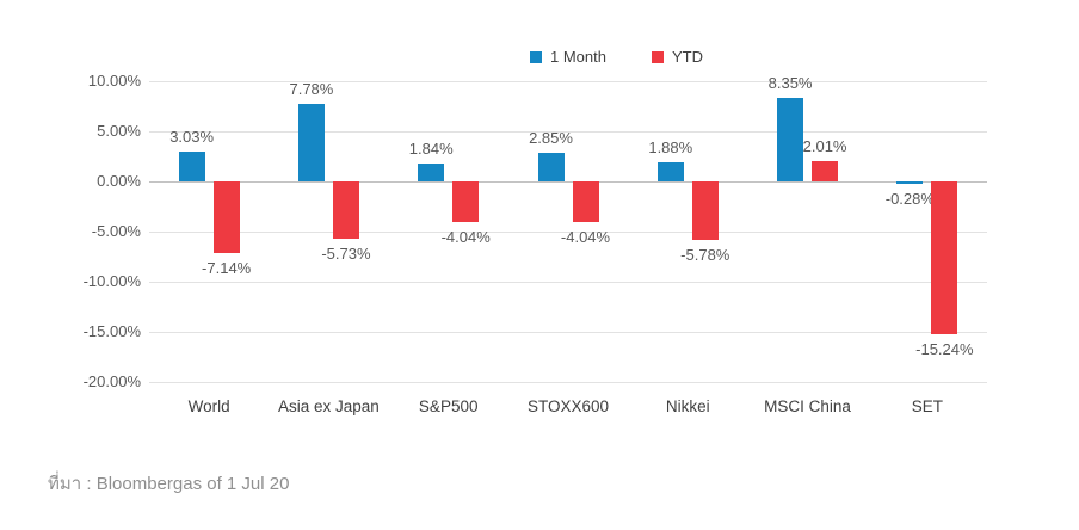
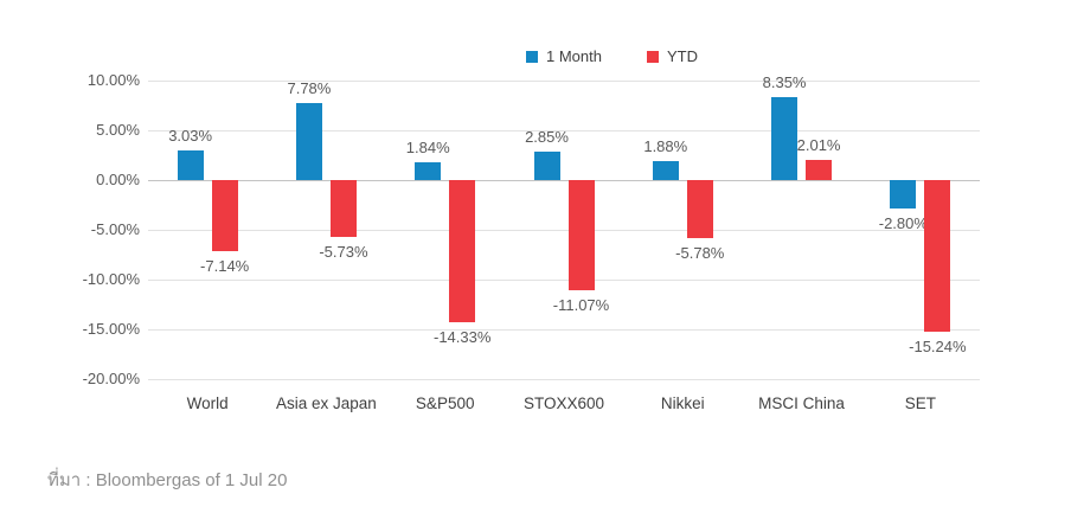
YTD/S&P500: -4.04% -> -14.33%
YTD/STOXX600: -4.04% -> -11.07%
1 Month/SET: -0.28% -> -2.80%
